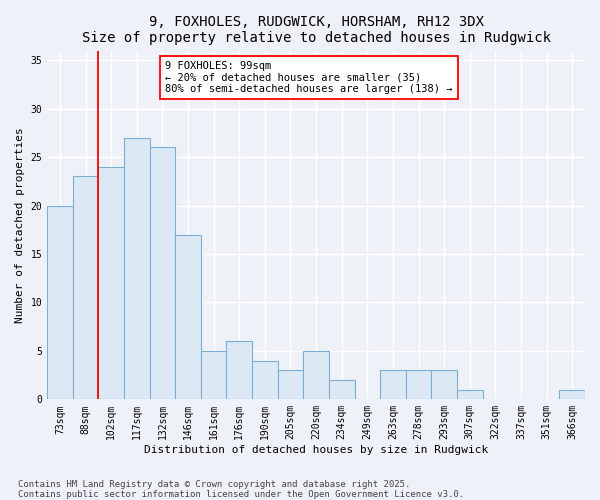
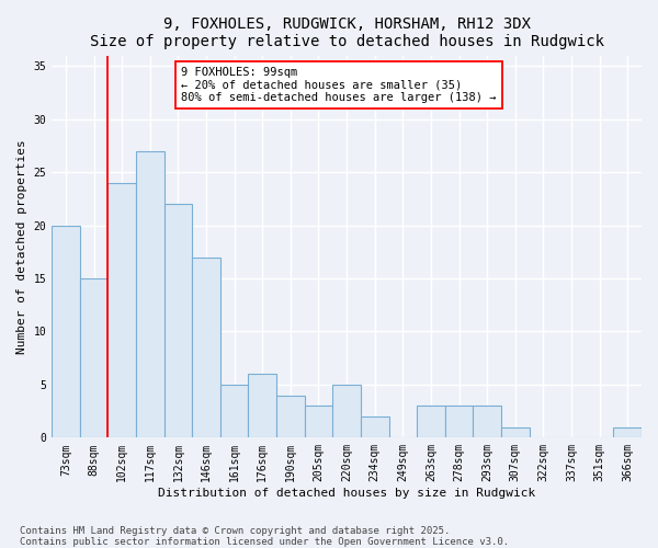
88sqm: 23 -> 15
132sqm: 26 -> 22
